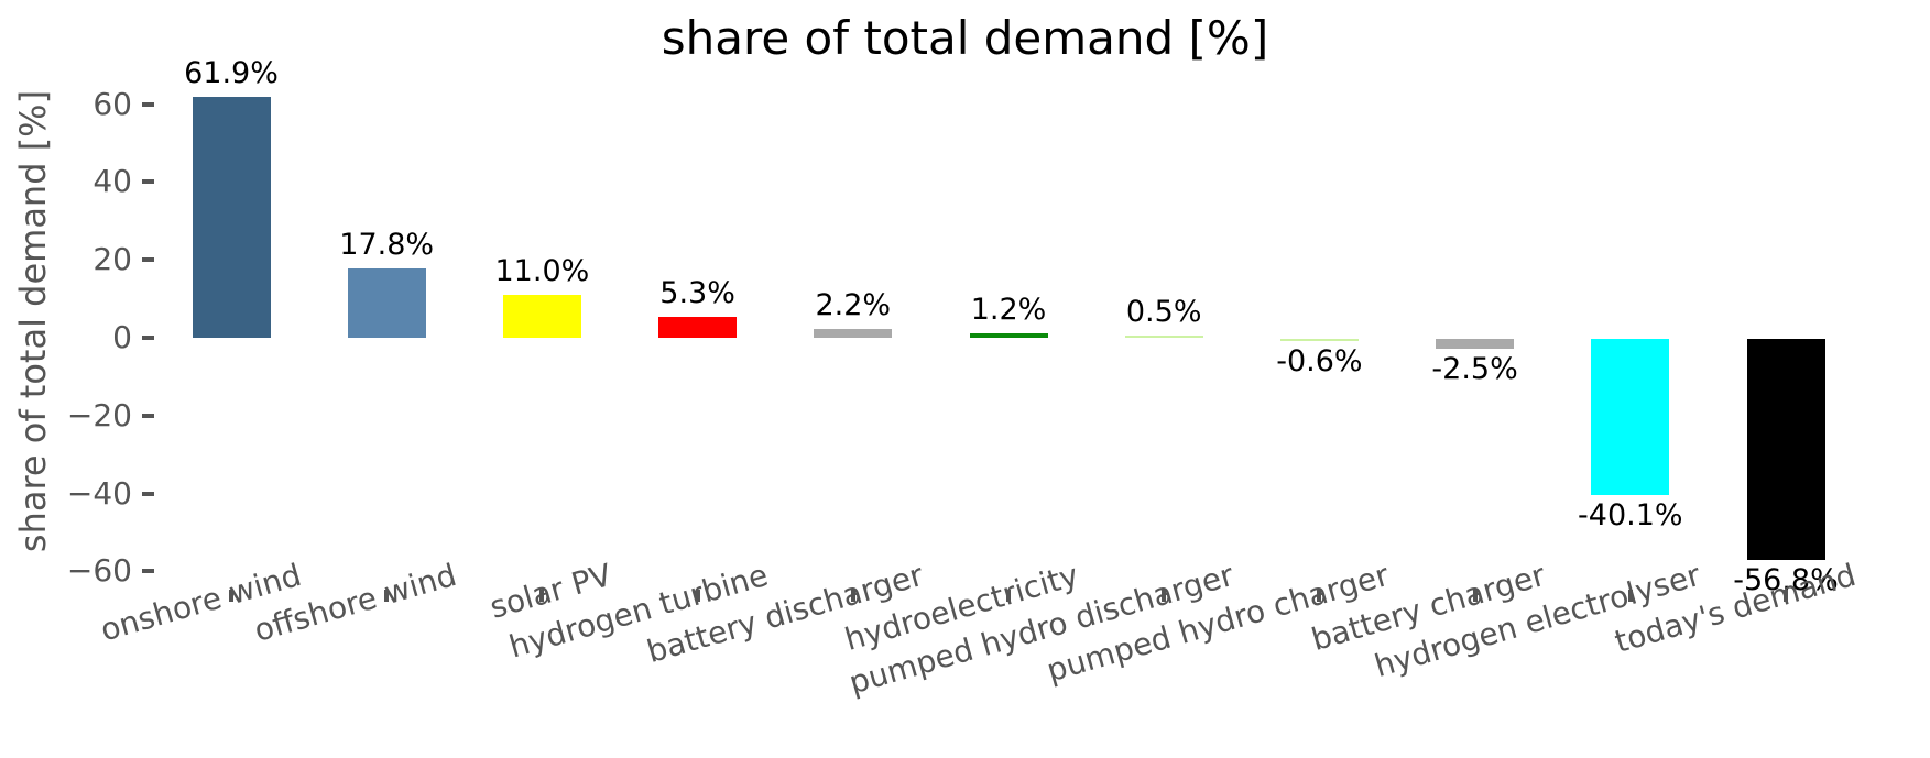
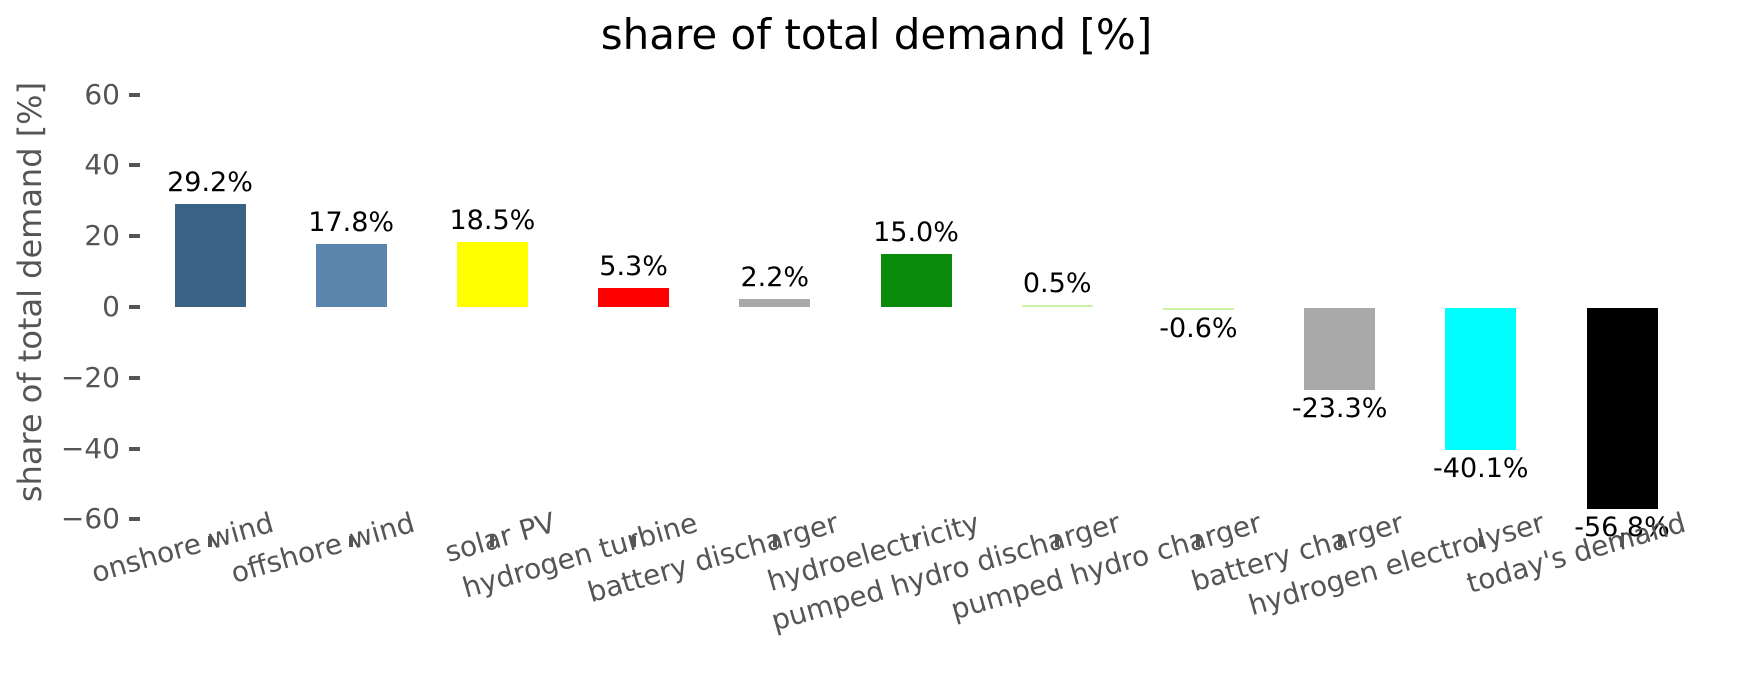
onshore wind: 61.9% -> 29.2%
solar PV: 11.0% -> 18.5%
hydroelectricity: 1.2% -> 15.0%
battery charger: -2.5% -> -23.3%
